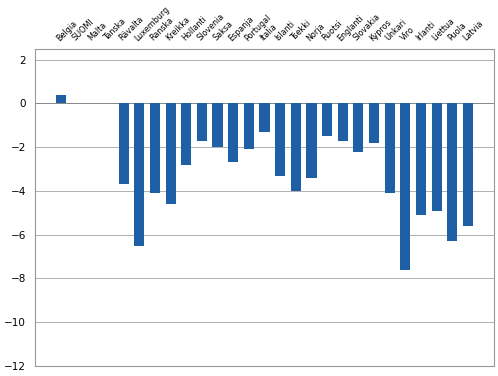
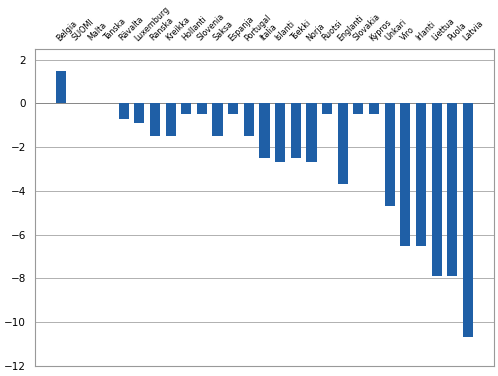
Belgia: 0.4 -> 1.5
Rävalta: -3.7 -> -0.7
Luxemburg: -6.5 -> -0.9
Ranska: -4.1 -> -1.5
Kreikka: -4.6 -> -1.5
Hollanti: -2.8 -> -0.5
Slovenia: -1.7 -> -0.5
Saksa: -2.0 -> -1.5
Espanja: -2.7 -> -0.5
Portugal: -2.1 -> -1.5
Italia: -1.3 -> -2.5
Islanti: -3.3 -> -2.7
Tsekki: -4.0 -> -2.5
Norja: -3.4 -> -2.7
Ruotsi: -1.5 -> -0.5
Englanti: -1.7 -> -3.7
Slovakia: -2.2 -> -0.5
Kypros: -1.8 -> -0.5
Unkari: -4.1 -> -4.7
Viro: -7.6 -> -6.5
Irlanti: -5.1 -> -6.5
Liettua: -4.9 -> -7.9
Puola: -6.3 -> -7.9
Latvia: -5.6 -> -10.7
